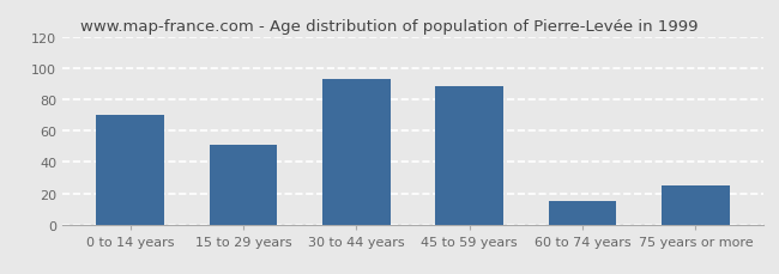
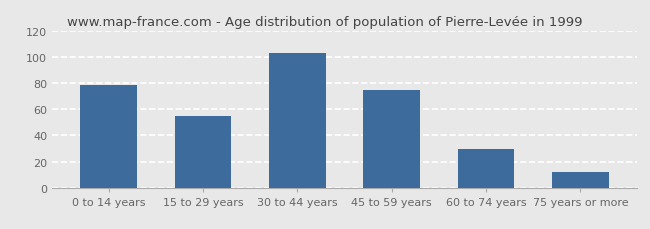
0 to 14 years: 70 -> 79
15 to 29 years: 51 -> 55
30 to 44 years: 93 -> 103
45 to 59 years: 89 -> 75
60 to 74 years: 15 -> 30
75 years or more: 25 -> 12
